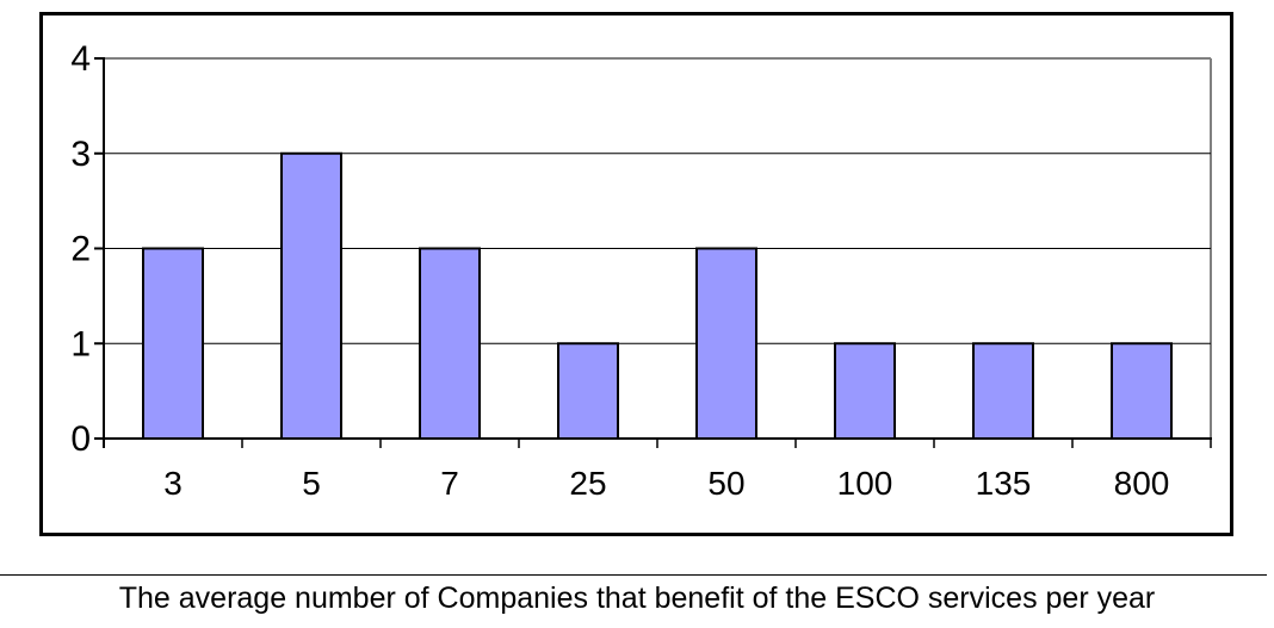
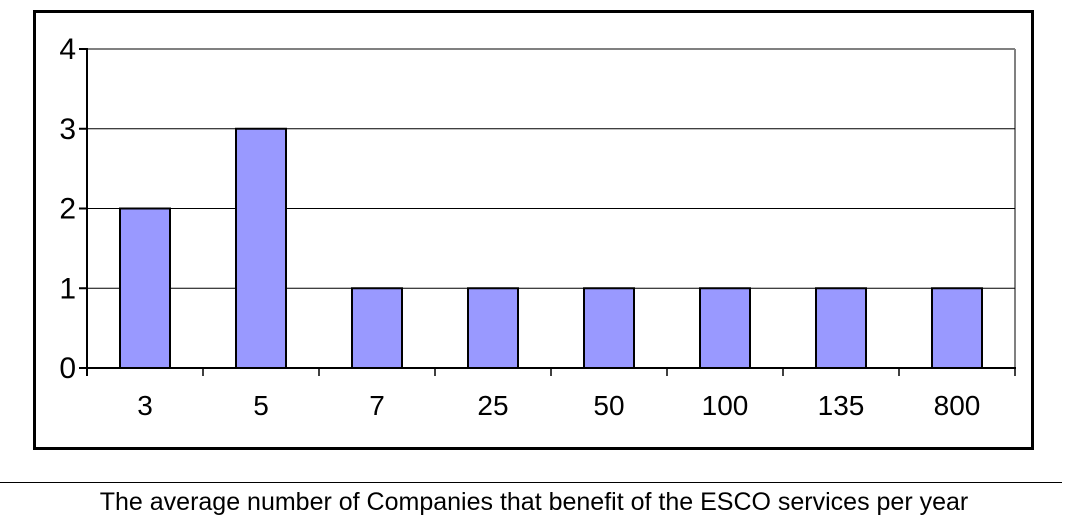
7: 2 -> 1
50: 2 -> 1
